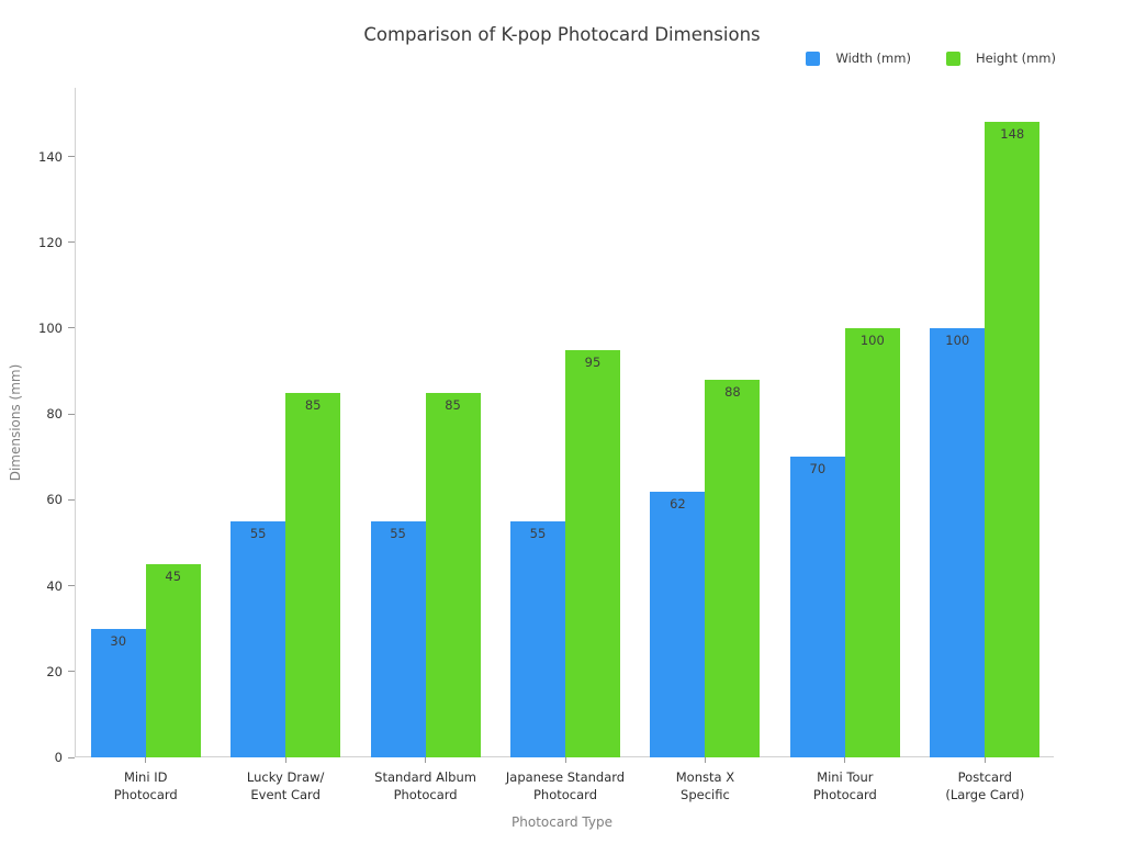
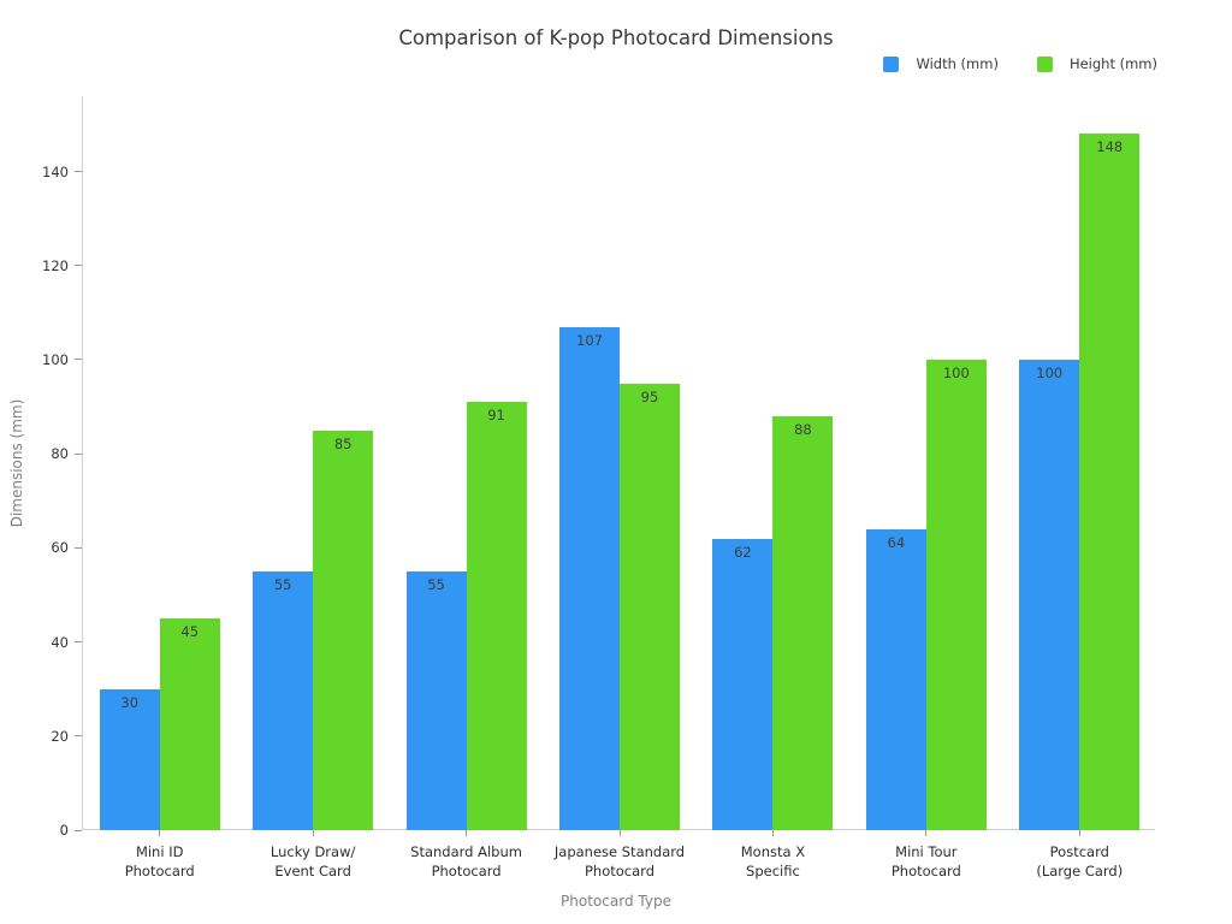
Height (mm)/Standard Album Photocard: 85 -> 91
Width (mm)/Japanese Standard Photocard: 55 -> 107
Width (mm)/Mini Tour Photocard: 70 -> 64
